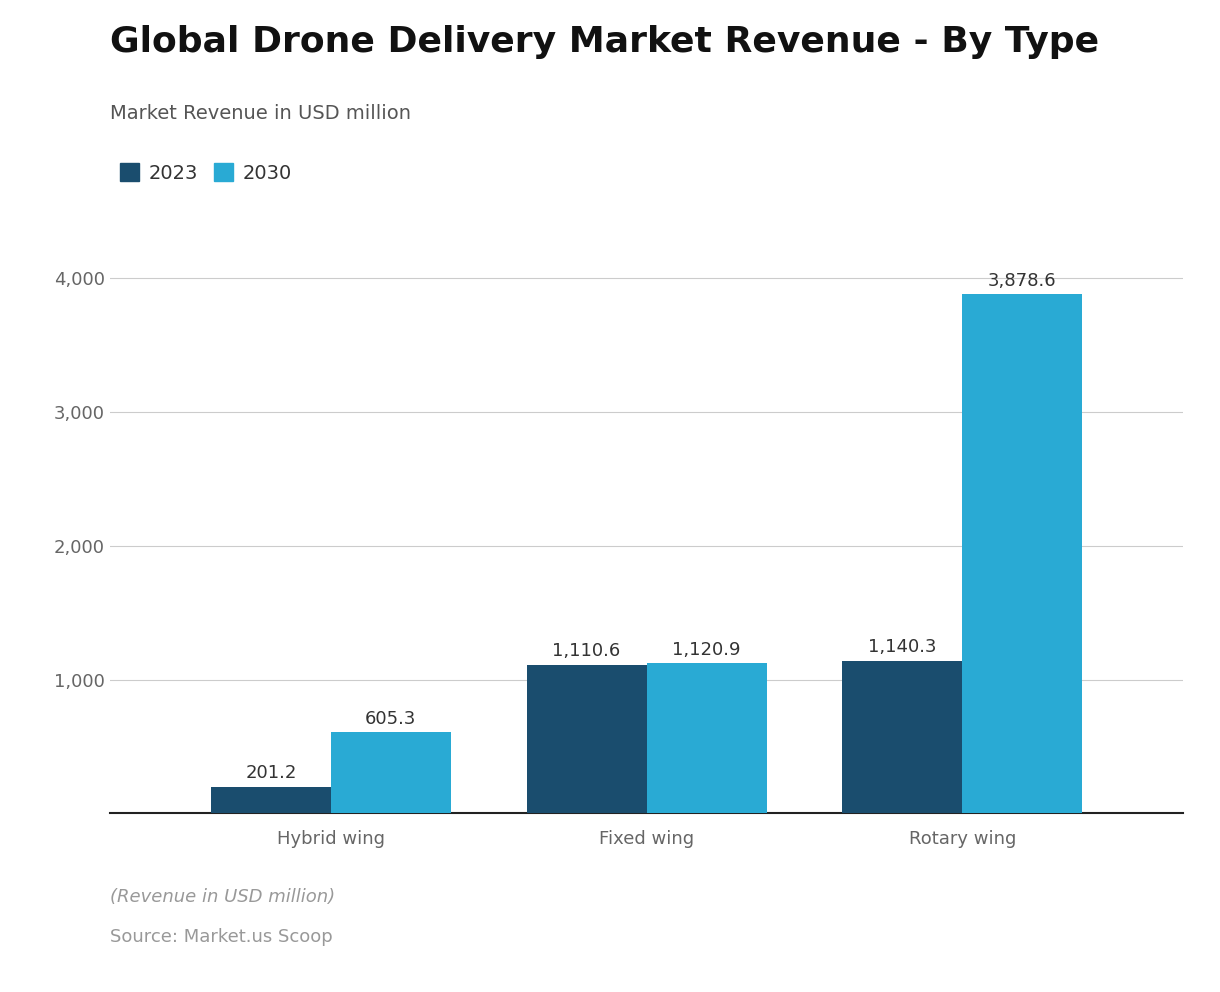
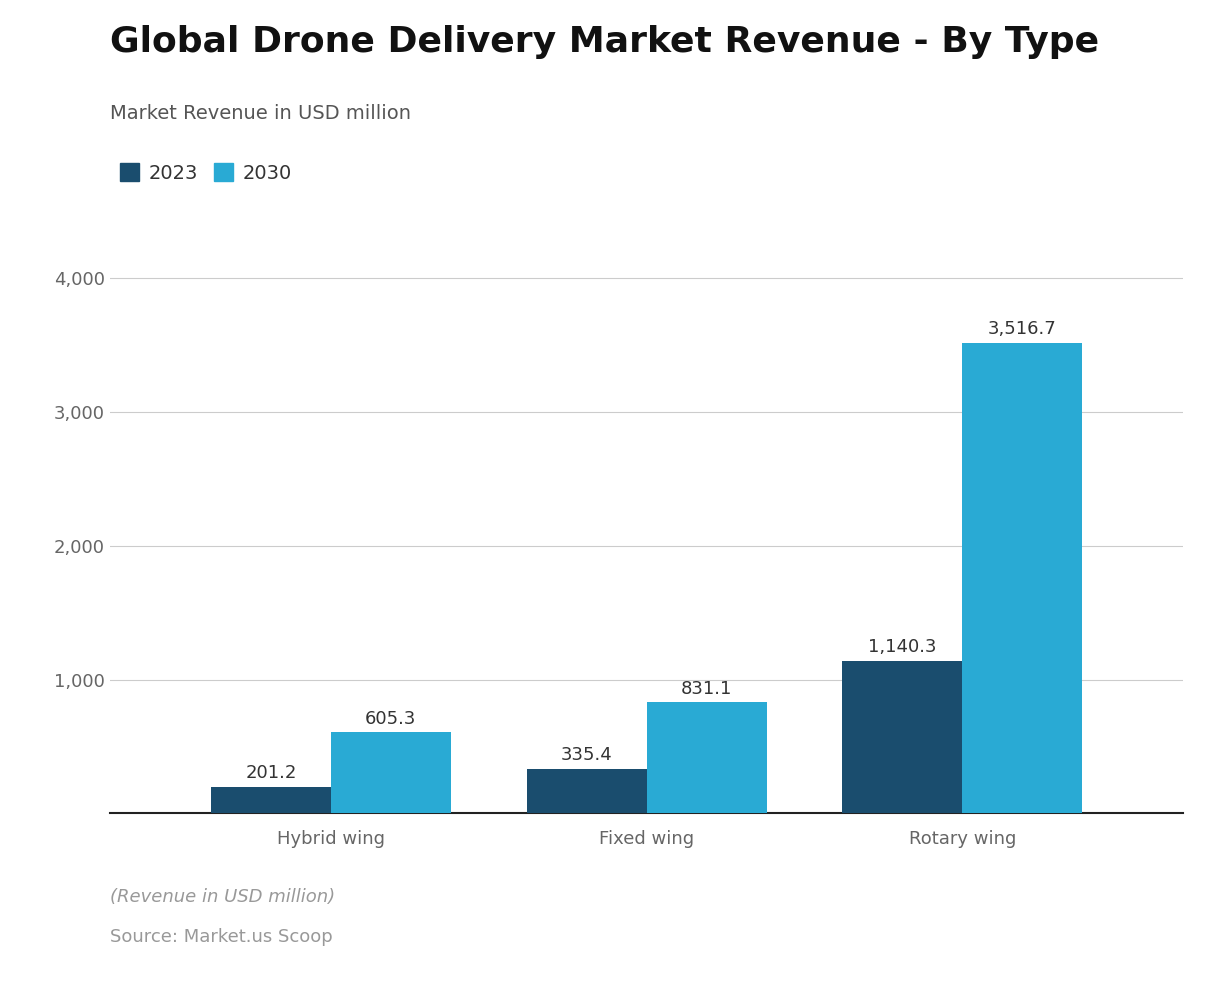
2023/Fixed wing: 1,110.6 -> 335.4
2030/Fixed wing: 1,120.9 -> 831.1
2030/Rotary wing: 3,878.6 -> 3,516.7
